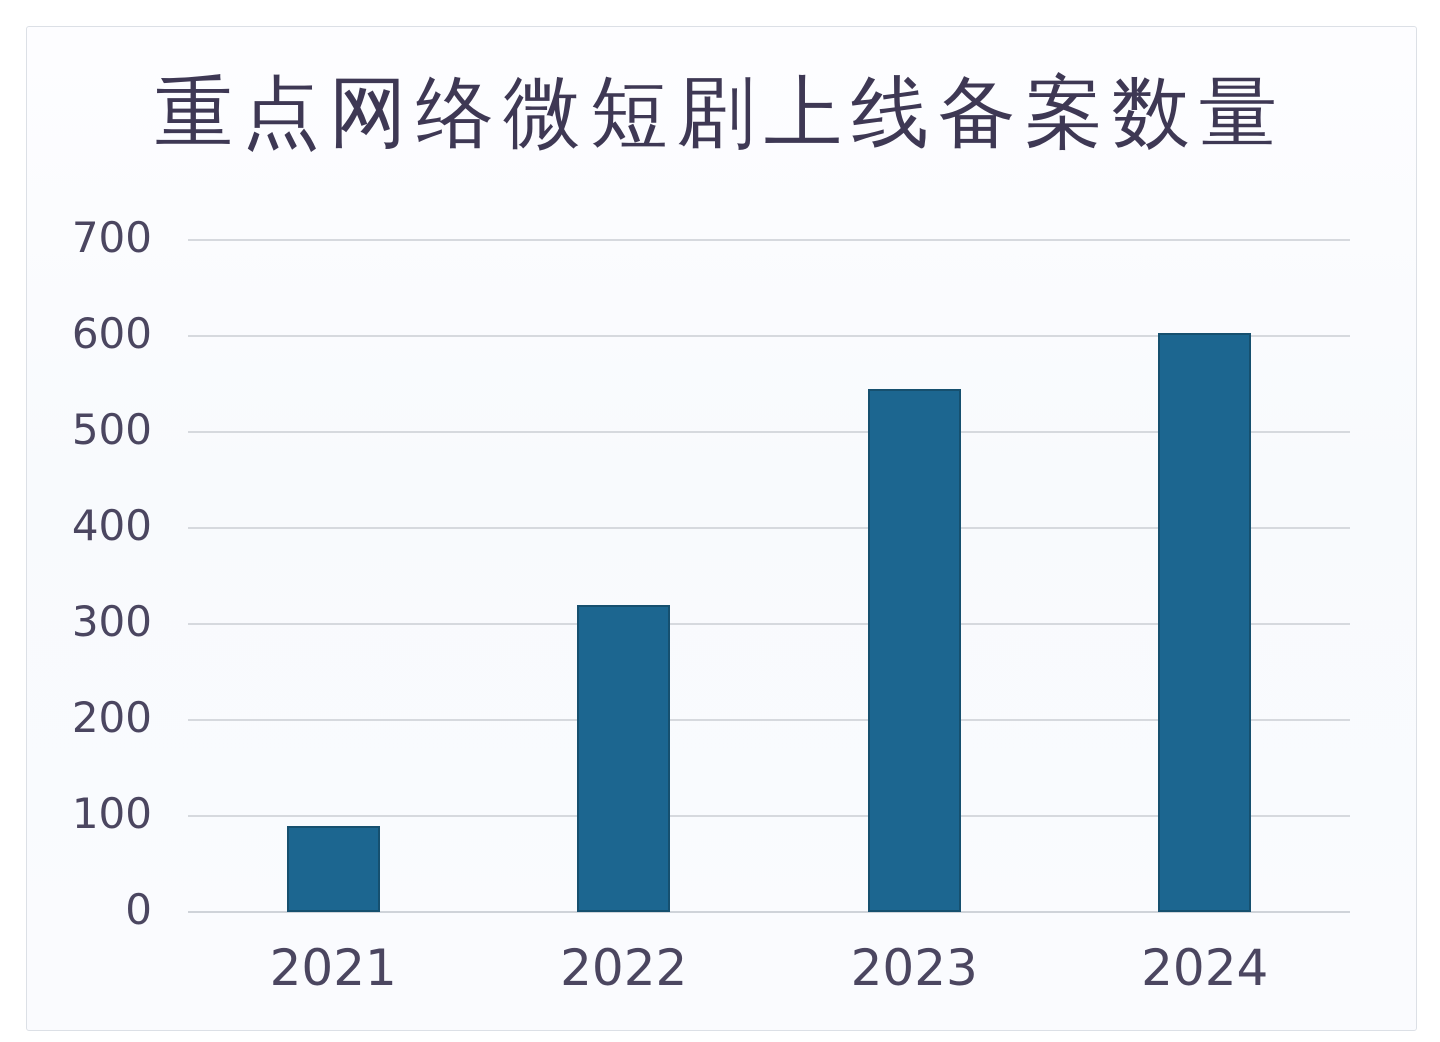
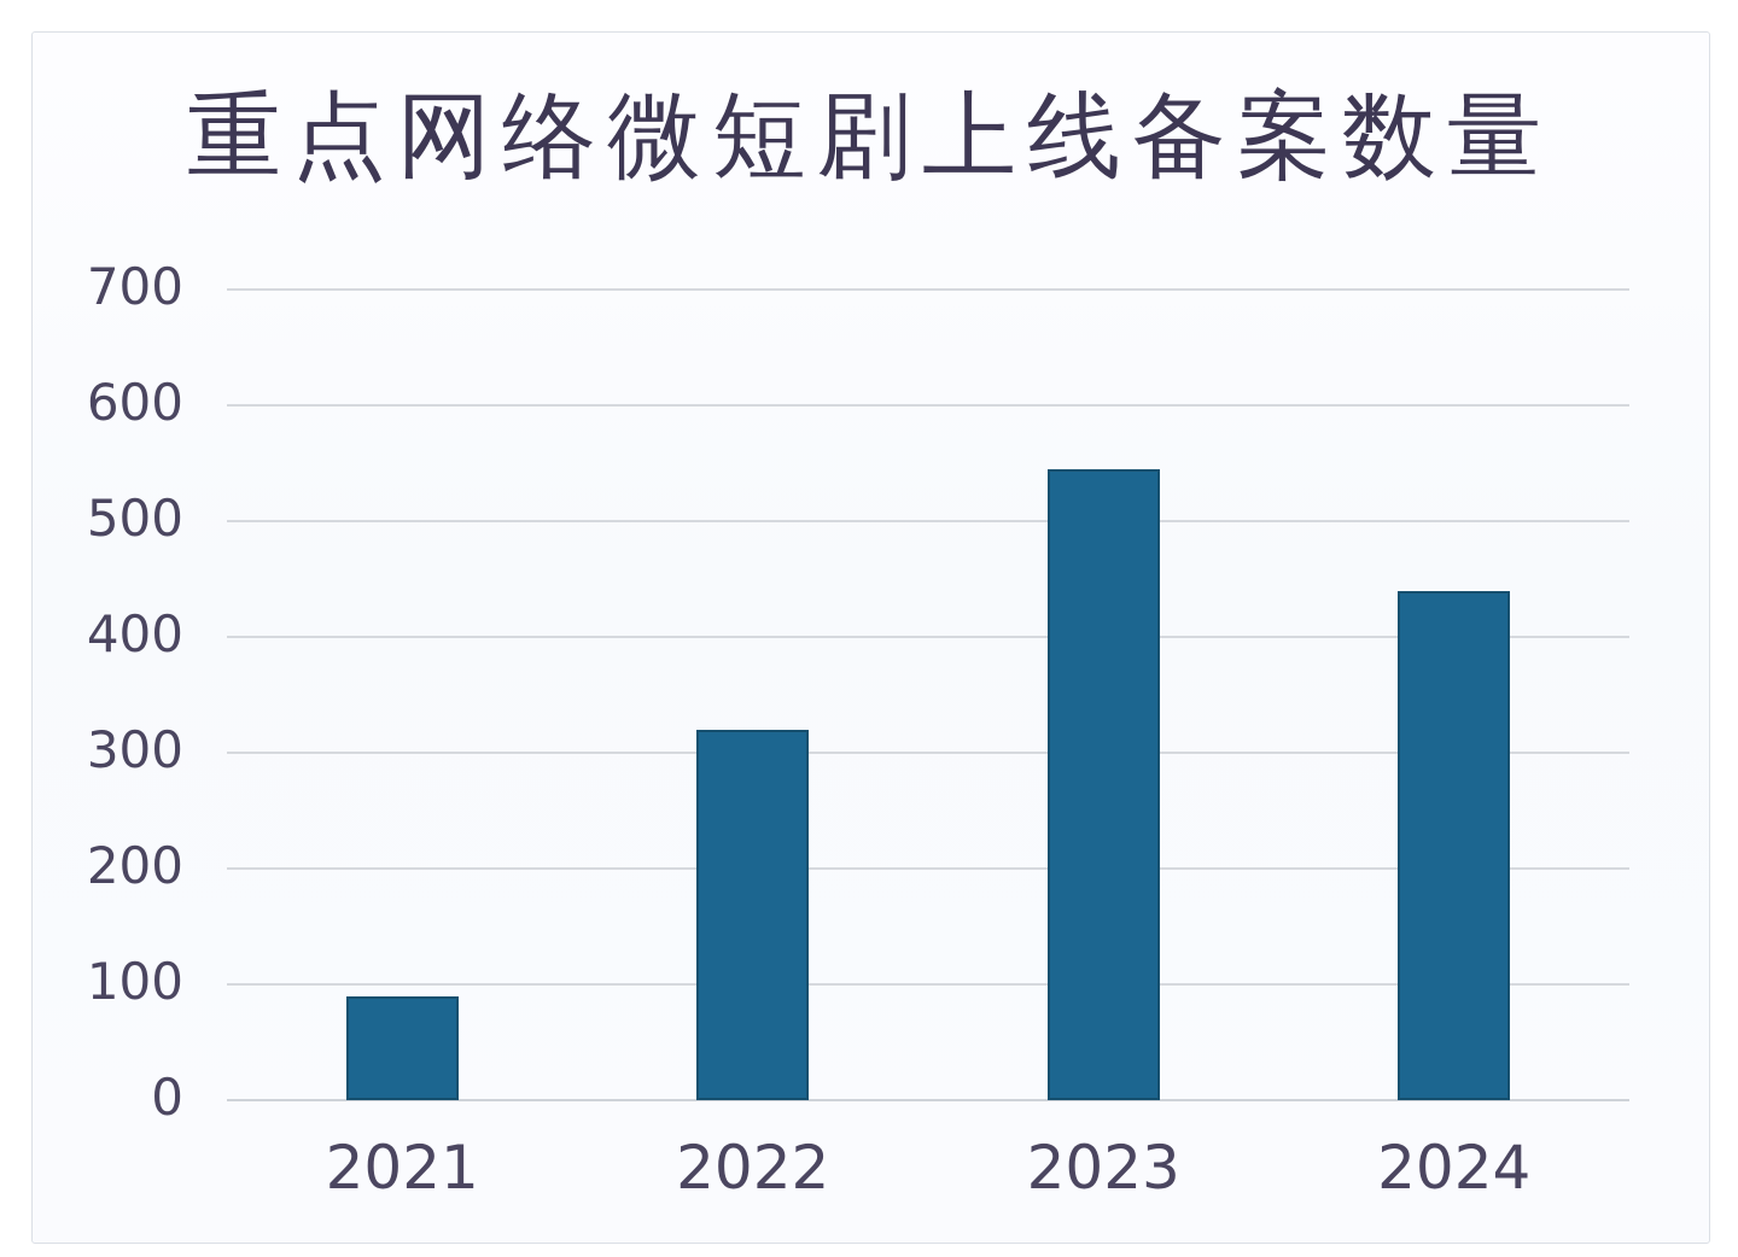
2024: 600 -> 440
